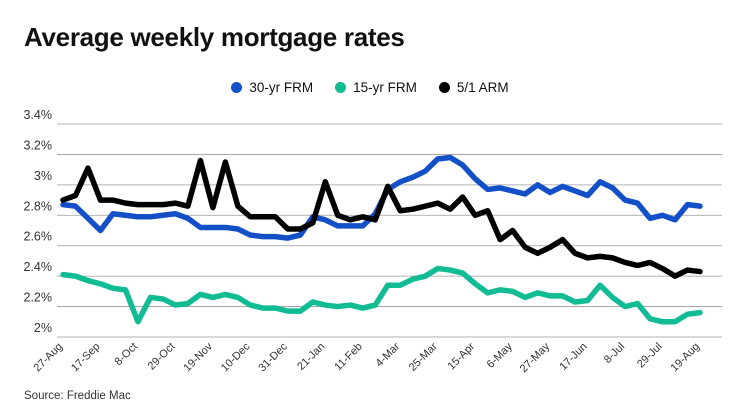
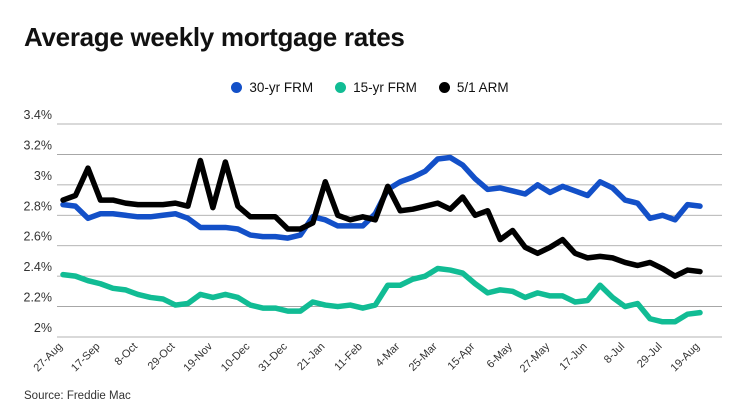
30-yr FRM/17-Sep: 2.70% -> 2.81%
15-yr FRM/8-Oct: 2.10% -> 2.28%
